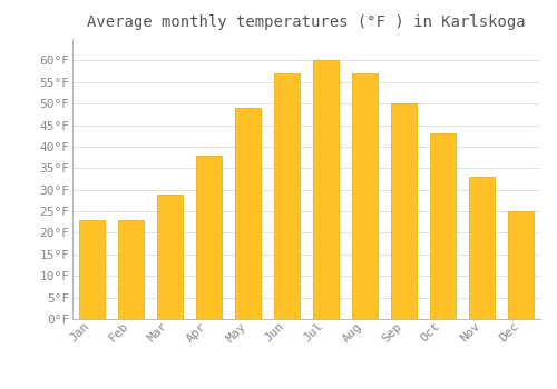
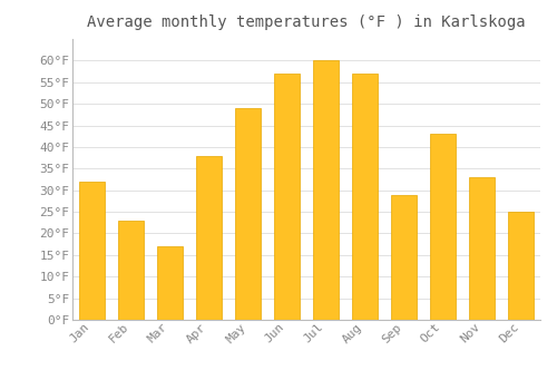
Jan: 23°F -> 32°F
Mar: 29°F -> 17°F
Sep: 50°F -> 29°F
